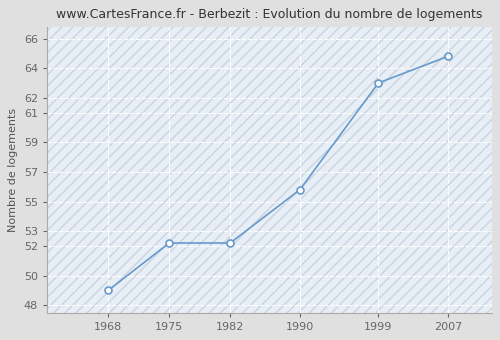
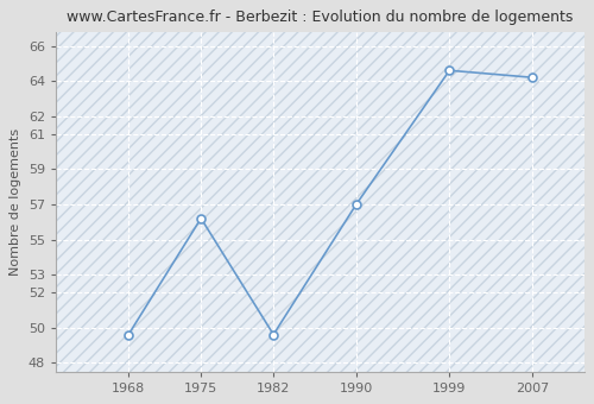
1968: 49.0 -> 49.6
1975: 52.2 -> 56.2
1982: 52.2 -> 49.6
1990: 55.8 -> 57.0
1999: 63.0 -> 64.6
2007: 64.8 -> 64.2
